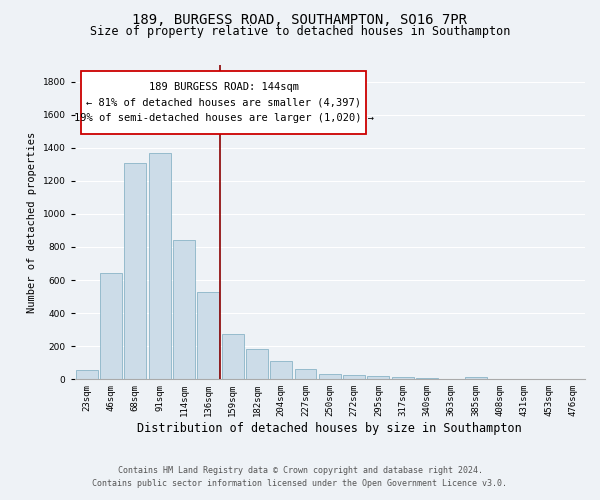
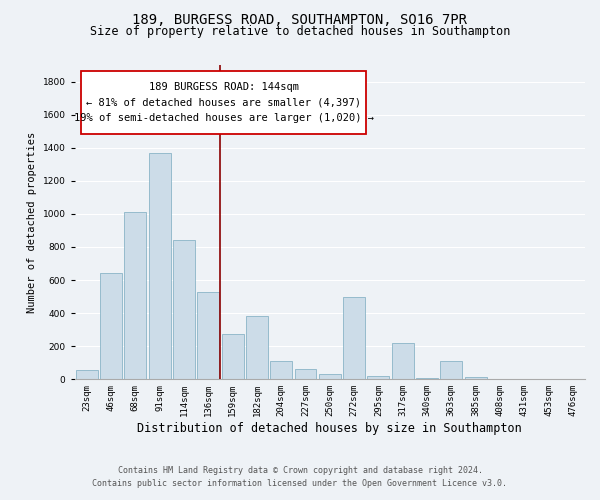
68sqm: 1300 -> 1010
182sqm: 180 -> 380
272sqm: 30 -> 500
317sqm: 10 -> 220
363sqm: 0 -> 110
